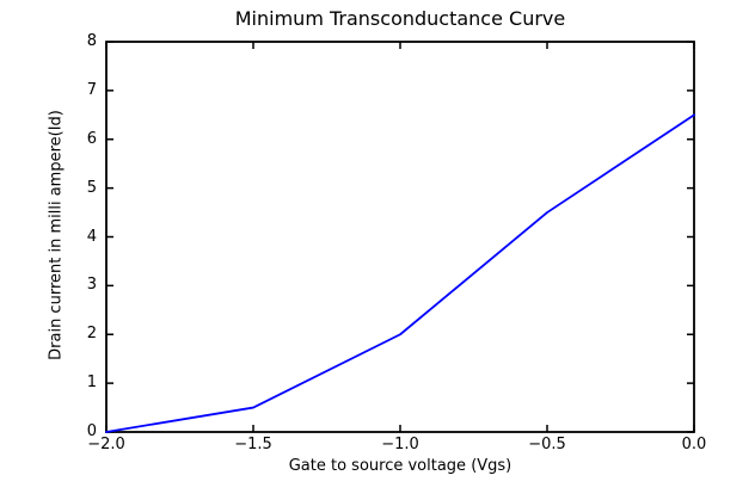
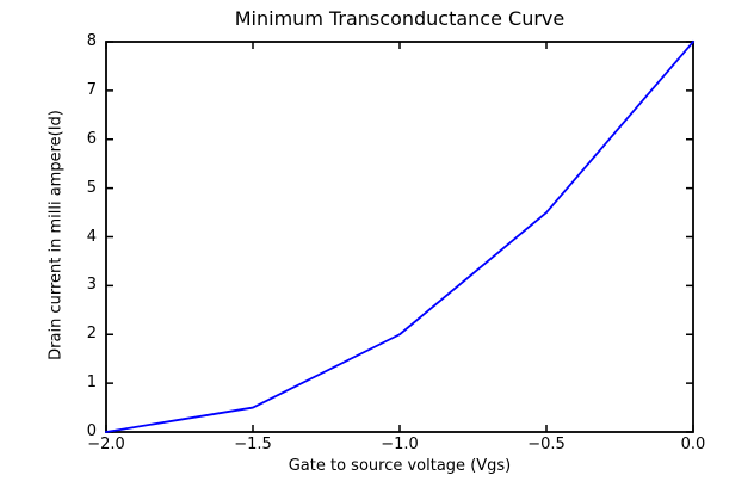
0.0: 6.5 -> 8.0
